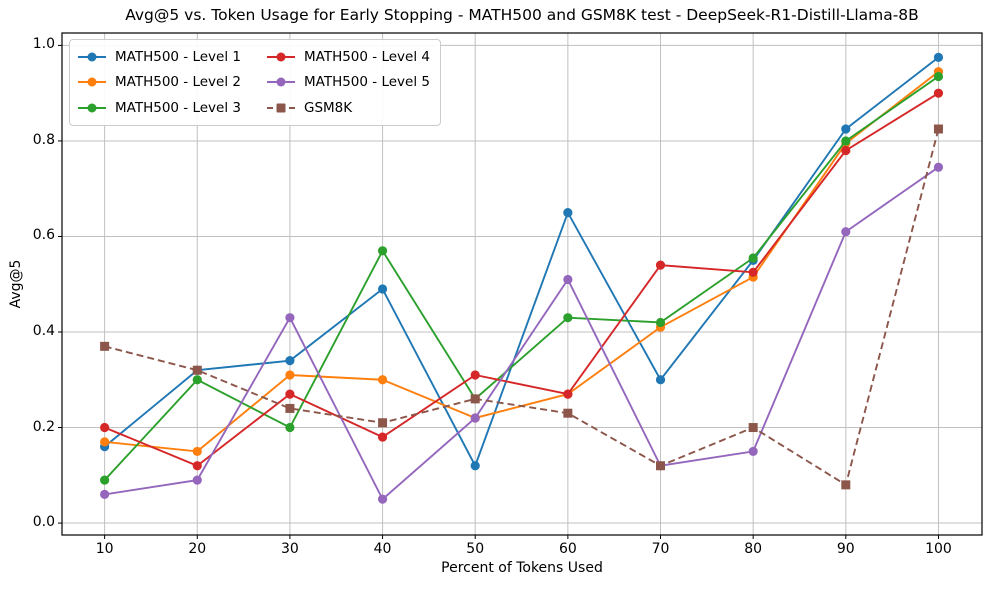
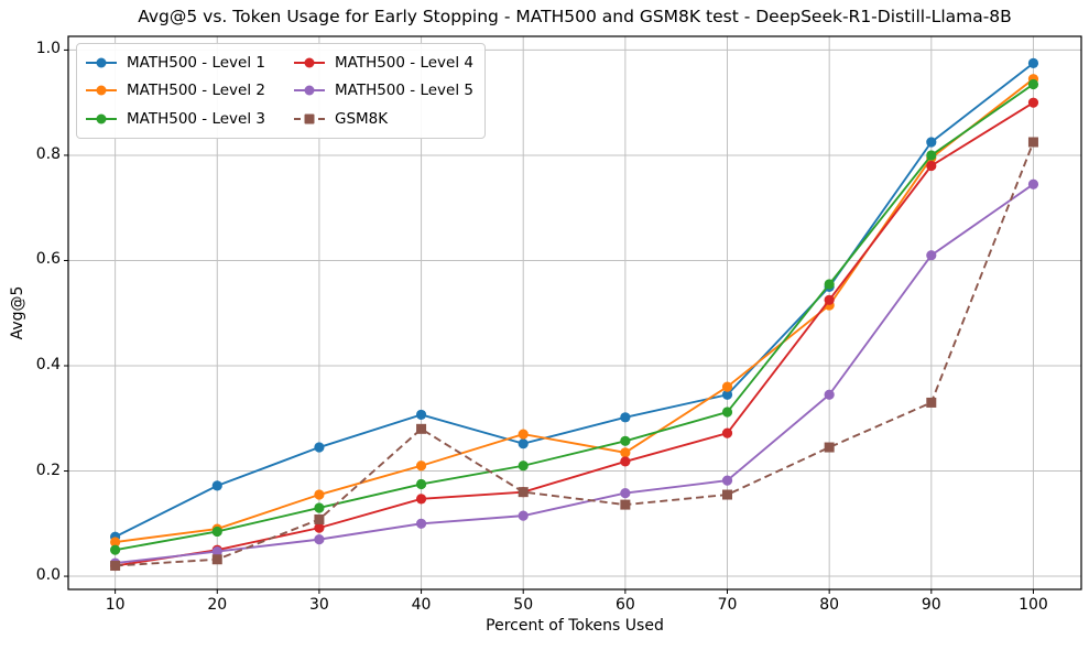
MATH500 - Level 1/10: 0.16 -> 0.07
MATH500 - Level 2/10: 0.17 -> 0.07
MATH500 - Level 3/10: 0.09 -> 0.05
MATH500 - Level 4/10: 0.20 -> 0.02
MATH500 - Level 5/10: 0.06 -> 0.03
GSM8K/10: 0.37 -> 0.02
MATH500 - Level 1/20: 0.32 -> 0.17
MATH500 - Level 2/20: 0.15 -> 0.09
MATH500 - Level 3/20: 0.30 -> 0.09
MATH500 - Level 4/20: 0.12 -> 0.05
MATH500 - Level 5/20: 0.09 -> 0.05
GSM8K/20: 0.32 -> 0.03
MATH500 - Level 1/30: 0.34 -> 0.24
MATH500 - Level 2/30: 0.31 -> 0.15
MATH500 - Level 3/30: 0.20 -> 0.13
MATH500 - Level 4/30: 0.27 -> 0.09
MATH500 - Level 5/30: 0.43 -> 0.07
GSM8K/30: 0.24 -> 0.11
MATH500 - Level 1/40: 0.49 -> 0.31
MATH500 - Level 2/40: 0.30 -> 0.21
MATH500 - Level 3/40: 0.57 -> 0.17
MATH500 - Level 4/40: 0.18 -> 0.15
MATH500 - Level 5/40: 0.05 -> 0.10
GSM8K/40: 0.21 -> 0.28
MATH500 - Level 1/50: 0.12 -> 0.25
MATH500 - Level 2/50: 0.22 -> 0.27
MATH500 - Level 3/50: 0.26 -> 0.21
MATH500 - Level 4/50: 0.31 -> 0.16
MATH500 - Level 5/50: 0.22 -> 0.12
GSM8K/50: 0.26 -> 0.16
MATH500 - Level 1/60: 0.65 -> 0.30
MATH500 - Level 2/60: 0.27 -> 0.23
MATH500 - Level 3/60: 0.43 -> 0.26
MATH500 - Level 4/60: 0.27 -> 0.22
MATH500 - Level 5/60: 0.51 -> 0.16
GSM8K/60: 0.23 -> 0.14
MATH500 - Level 1/70: 0.30 -> 0.34
MATH500 - Level 2/70: 0.41 -> 0.36
MATH500 - Level 3/70: 0.42 -> 0.31
MATH500 - Level 4/70: 0.54 -> 0.27
MATH500 - Level 5/70: 0.12 -> 0.18
GSM8K/70: 0.12 -> 0.15
MATH500 - Level 5/80: 0.15 -> 0.34
GSM8K/80: 0.20 -> 0.24
GSM8K/90: 0.08 -> 0.33
